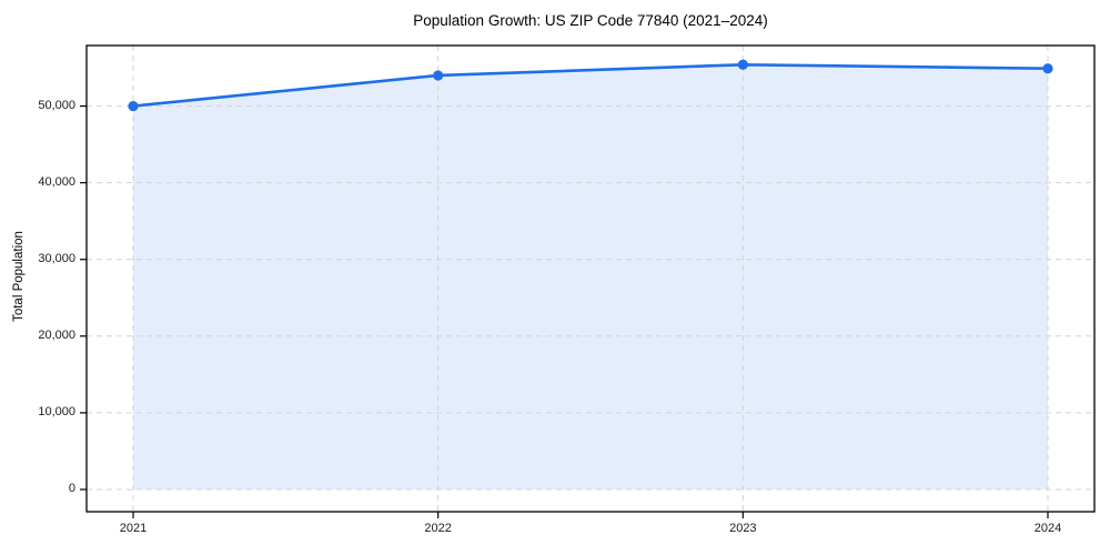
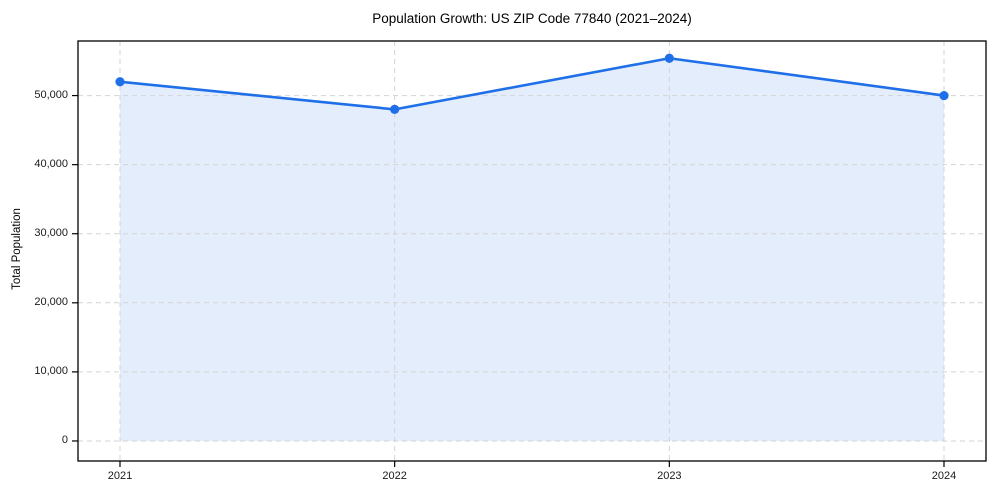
2021: 50000 -> 52000
2022: 54000 -> 48000
2024: 55000 -> 50000
